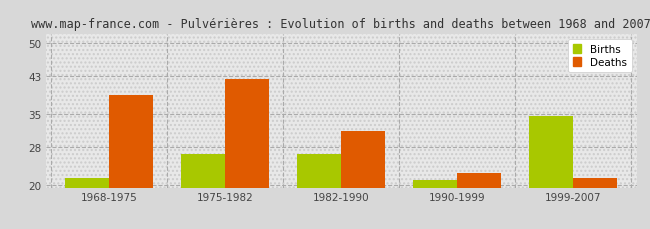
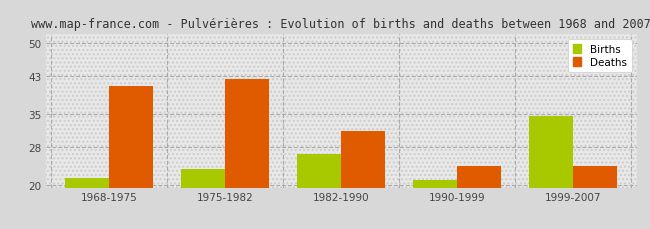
Deaths/1968-1975: 39.0 -> 41.0
Births/1975-1982: 26.5 -> 23.5
Deaths/1990-1999: 22.5 -> 24.0
Deaths/1999-2007: 21.5 -> 24.0
